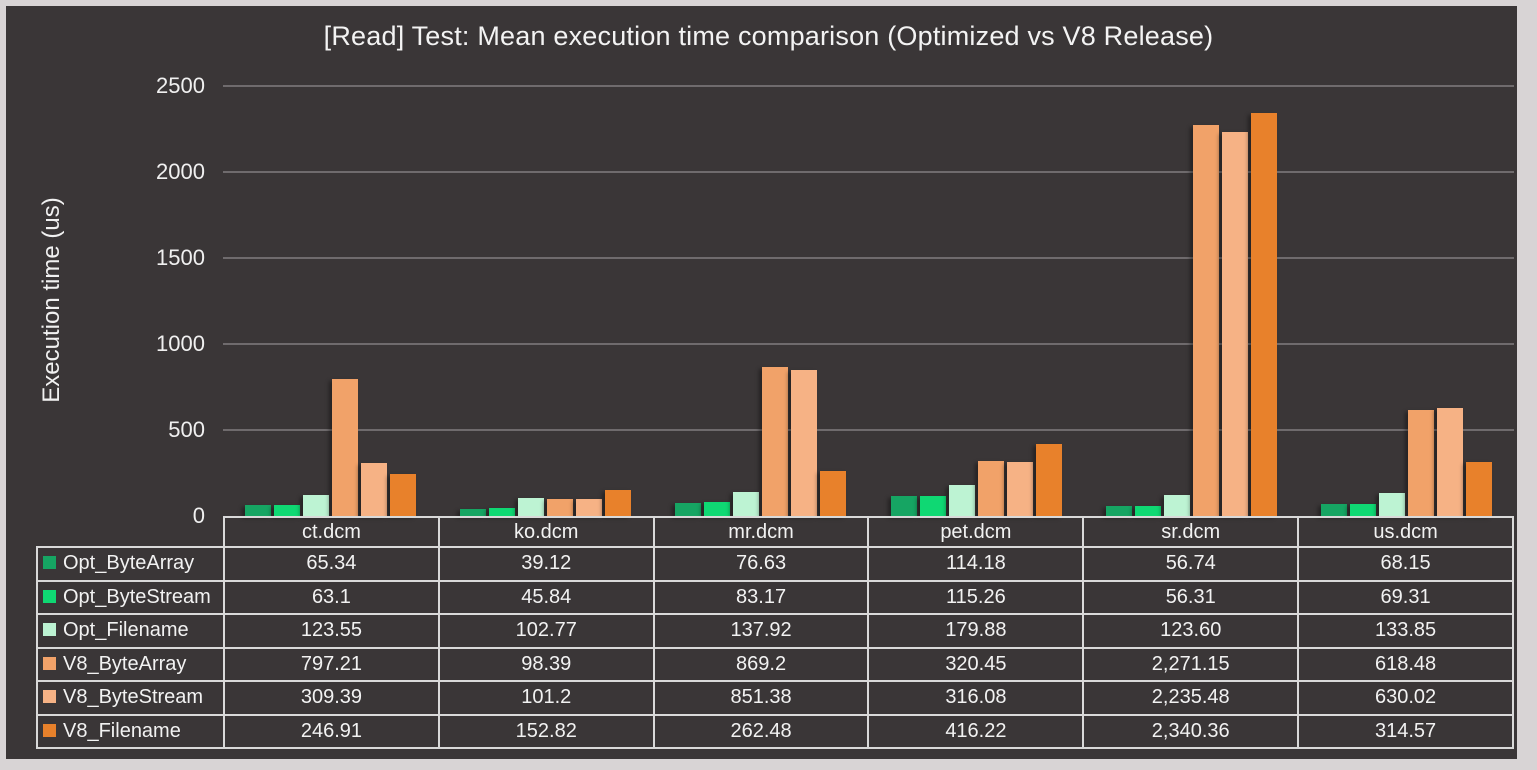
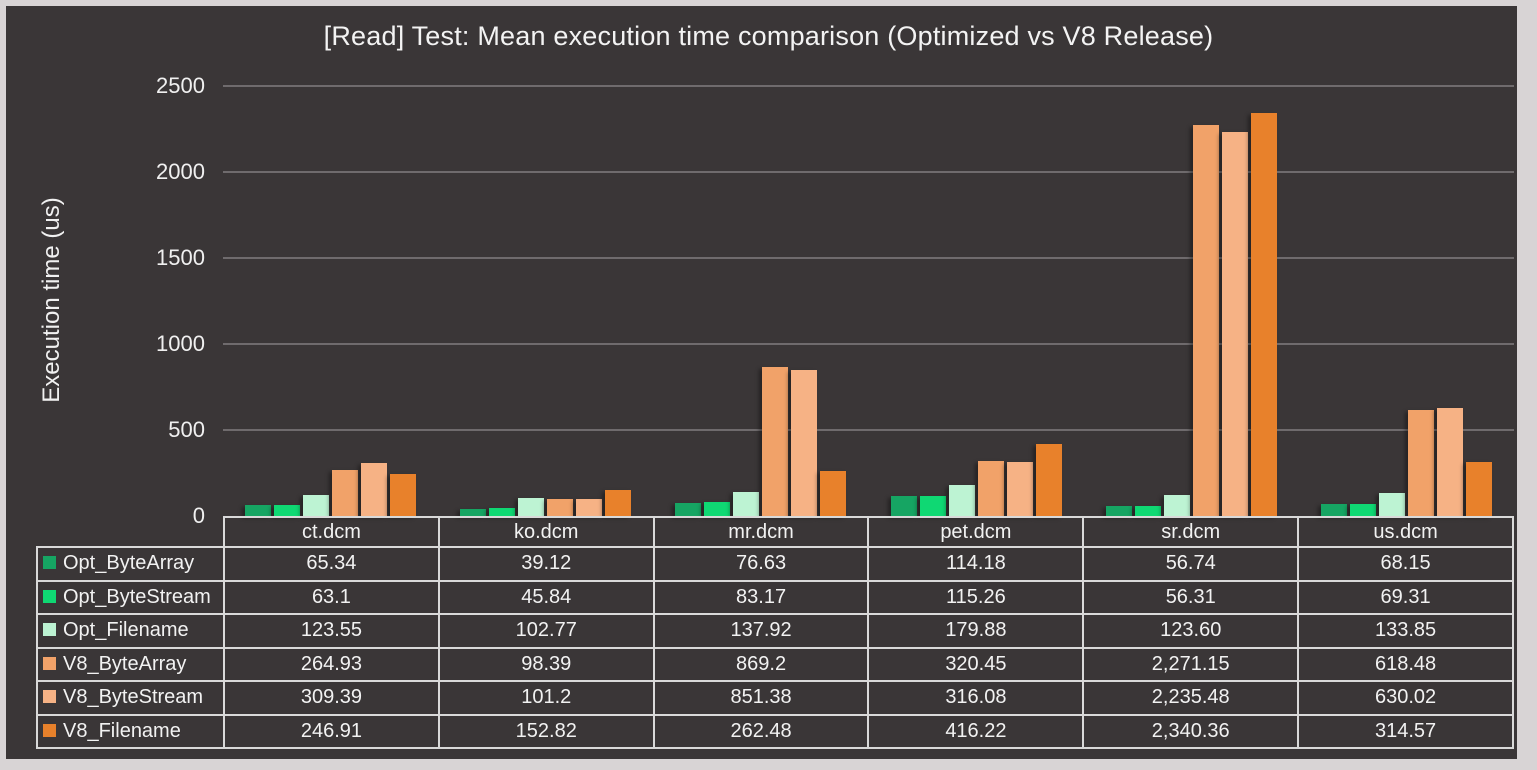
V8_ByteArray/ct.dcm: 797.21 -> 264.93
